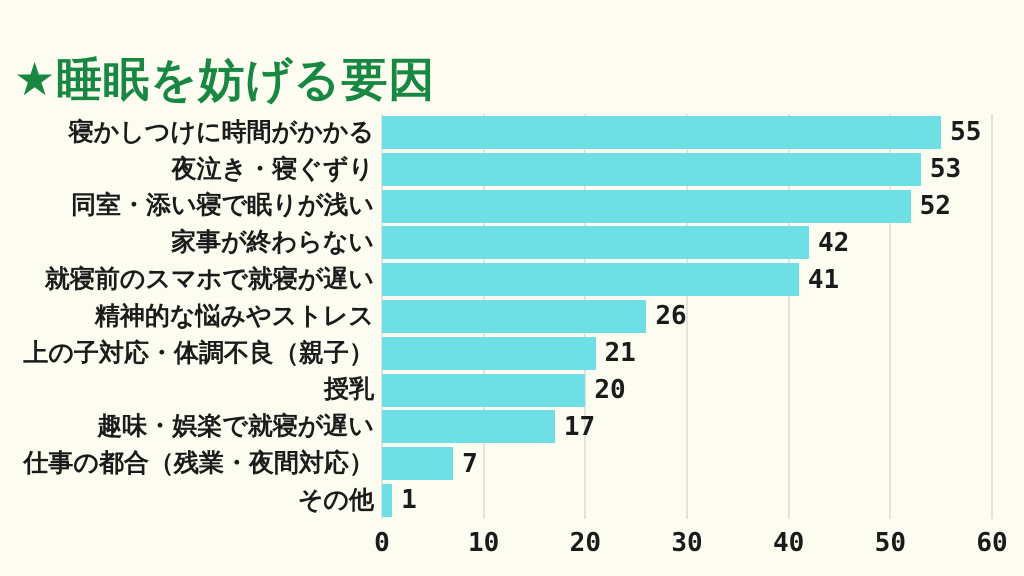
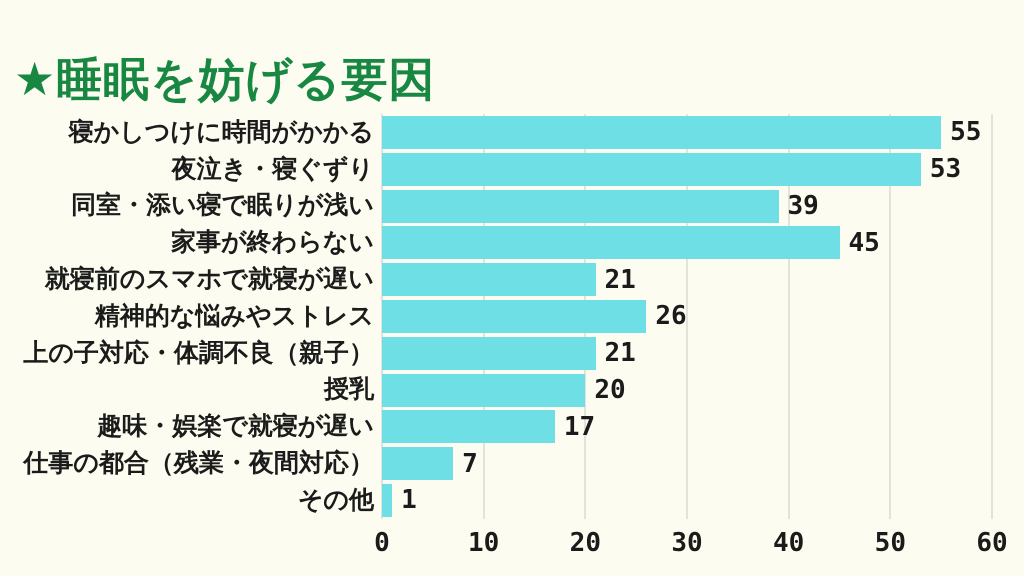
同室・添い寝で眠りが浅い: 52 -> 39
家事が終わらない: 42 -> 45
就寝前のスマホで就寝が遅い: 41 -> 21
